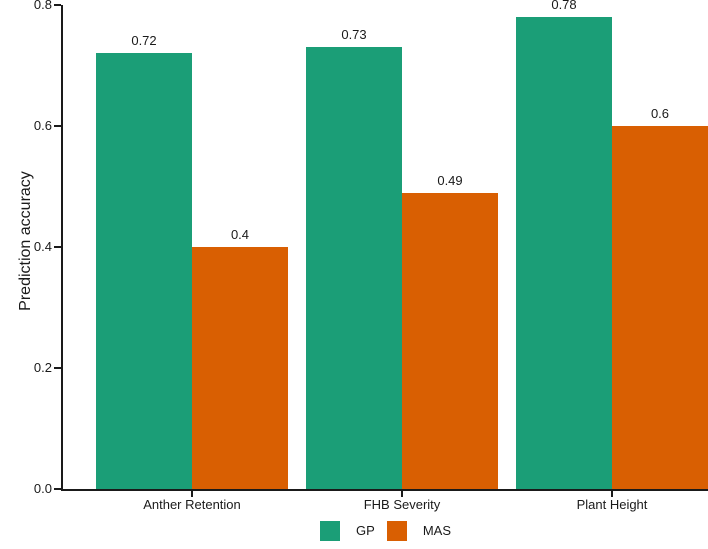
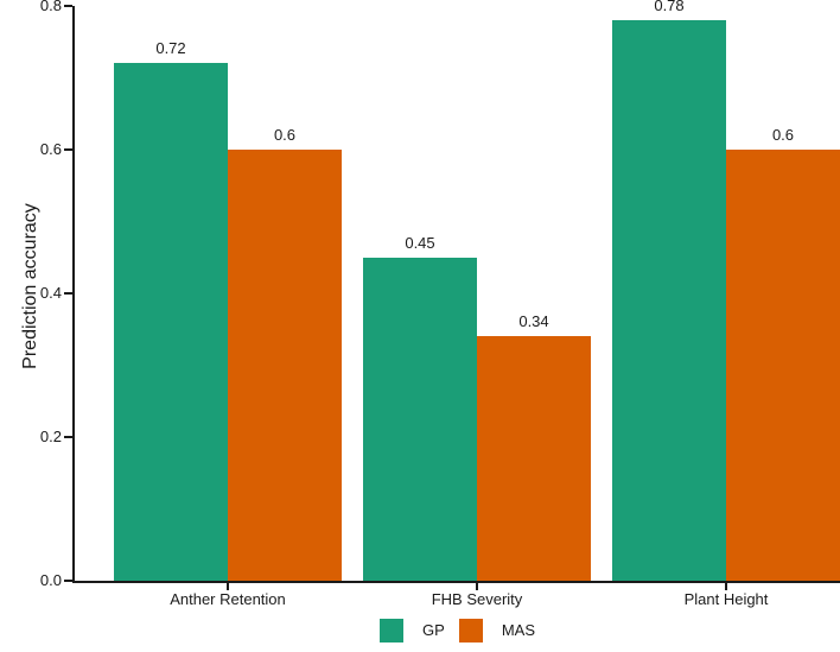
MAS/Anther Retention: 0.4 -> 0.6
GP/FHB Severity: 0.73 -> 0.45
MAS/FHB Severity: 0.49 -> 0.34
